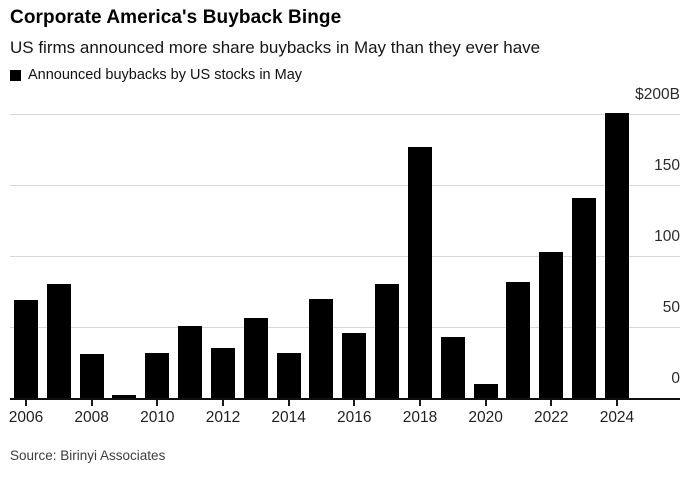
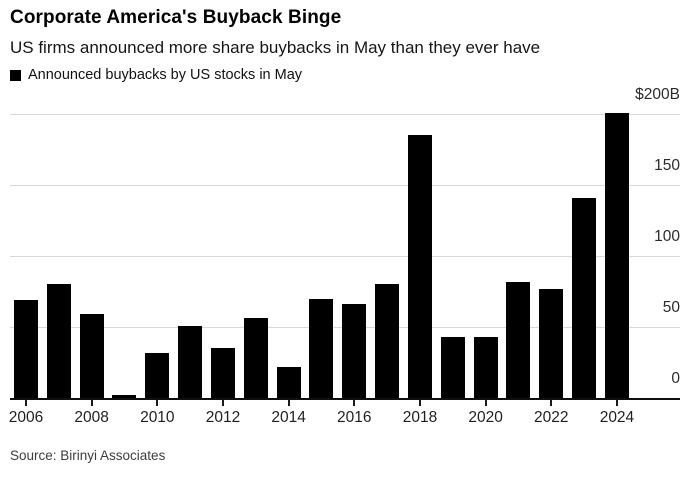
2008: $31B -> $59B
2014: $32B -> $22B
2016: $46B -> $66B
2018: $177B -> $185B
2020: $10B -> $43B
2022: $103B -> $77B
